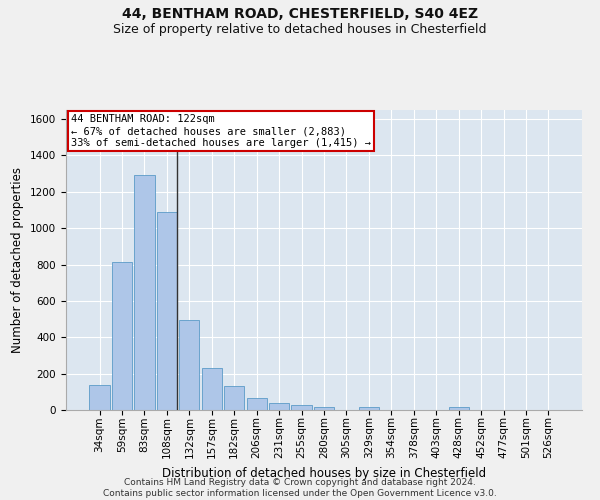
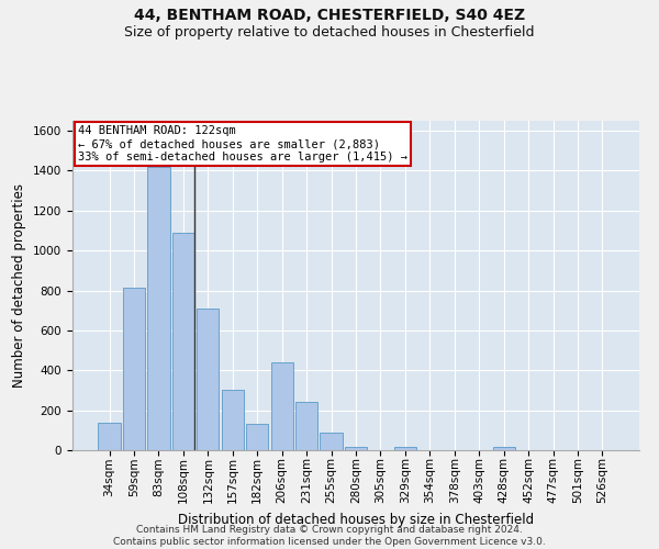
83sqm: 1300 -> 1420
132sqm: 500 -> 710
157sqm: 230 -> 300
206sqm: 60 -> 440
231sqm: 40 -> 240
255sqm: 20 -> 90
